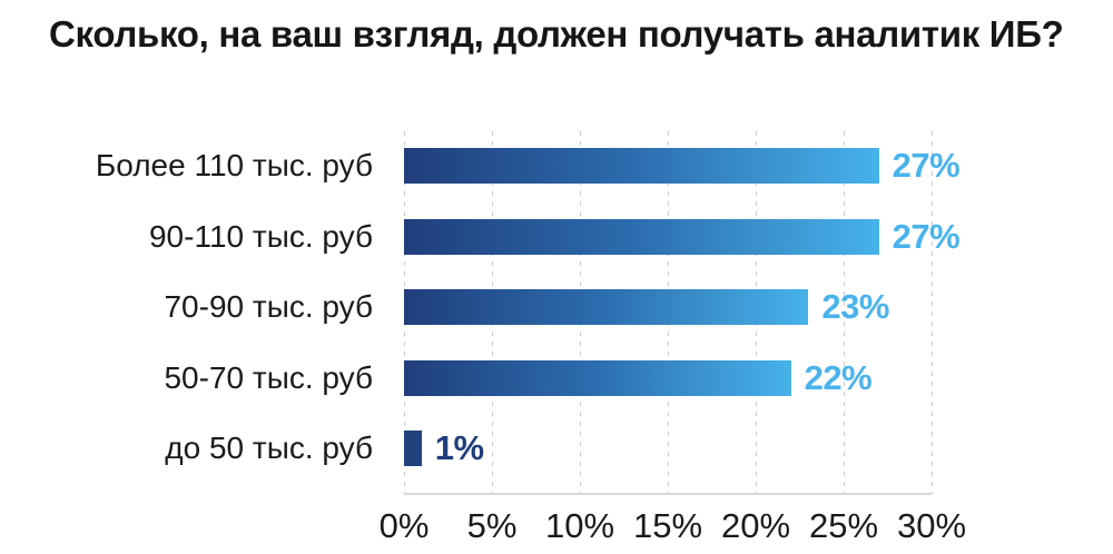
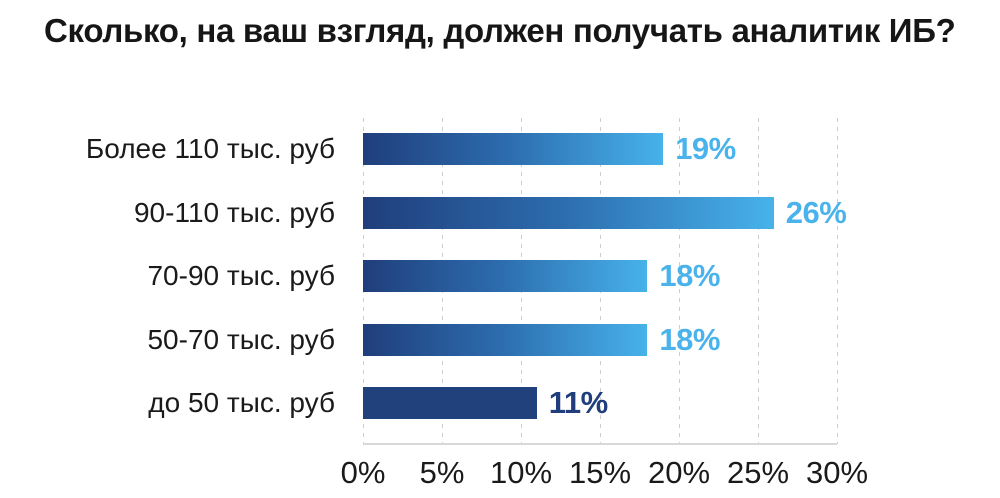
Более 110 тыс. руб: 27% -> 19%
90-110 тыс. руб: 27% -> 26%
70-90 тыс. руб: 23% -> 18%
50-70 тыс. руб: 22% -> 18%
до 50 тыс. руб: 1% -> 11%
